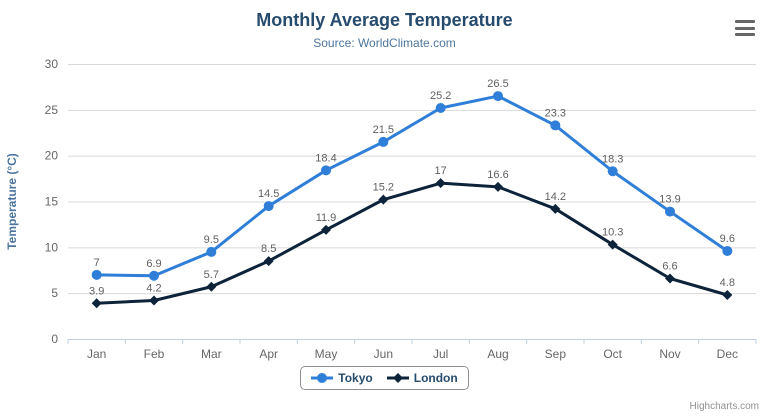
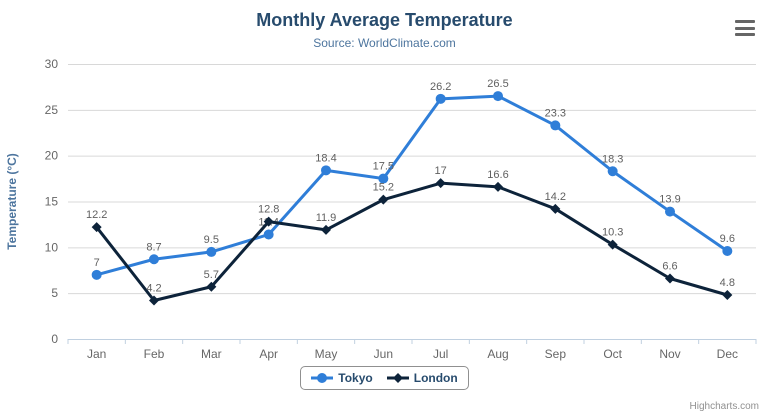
London/Jan: 3.9 -> 12.2
Tokyo/Feb: 6.9 -> 8.7
Tokyo/Apr: 14.5 -> 11.4
London/Apr: 8.5 -> 12.8
Tokyo/Jun: 21.5 -> 17.5
Tokyo/Jul: 25.2 -> 26.2
